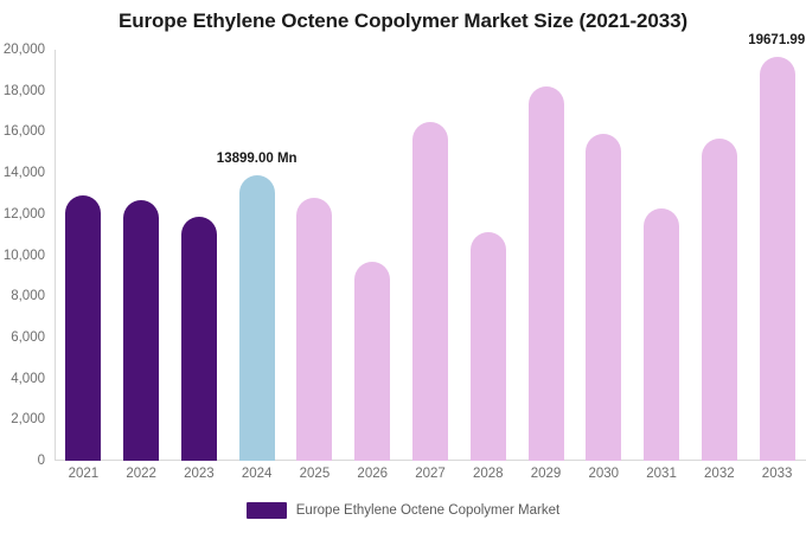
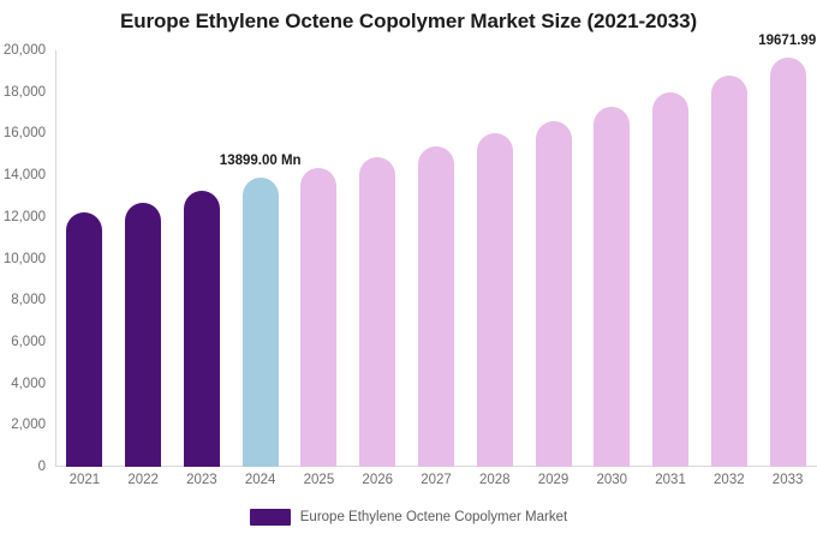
2021: 12900 -> 12200
2023: 11900 -> 13200
2025: 12800 -> 14300
2026: 9700 -> 14800
2027: 16500 -> 15400
2028: 11100 -> 16000
2029: 18200 -> 16600
2030: 15900 -> 17300
2031: 12300 -> 18000
2032: 15700 -> 18800
